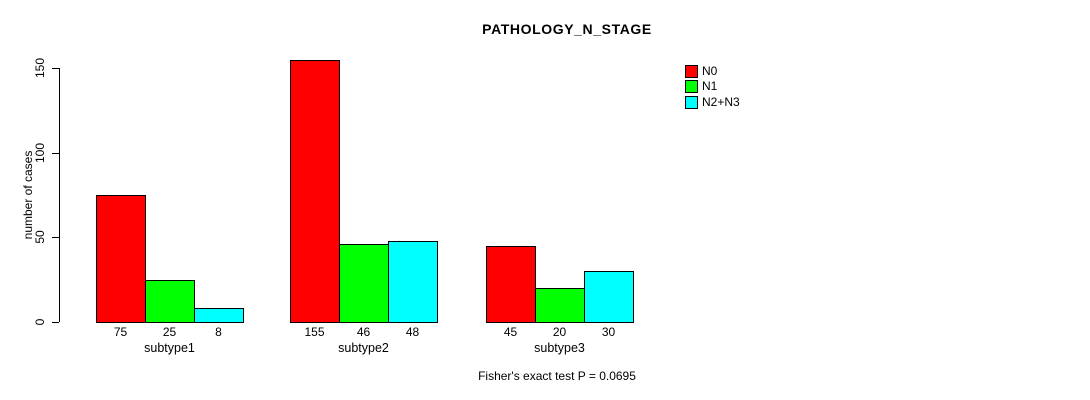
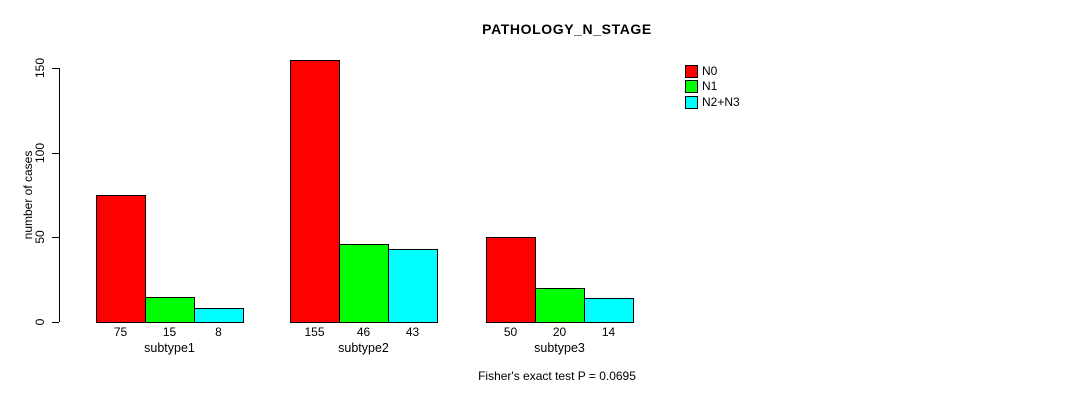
N1/subtype1: 25 -> 15
N2+N3/subtype2: 48 -> 43
N0/subtype3: 45 -> 50
N2+N3/subtype3: 30 -> 14
